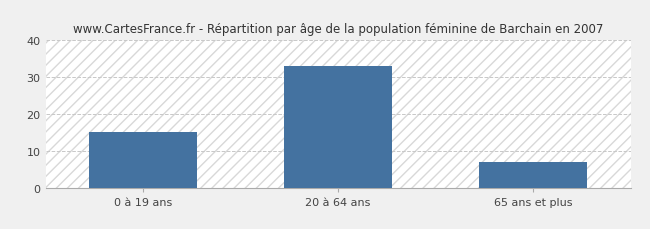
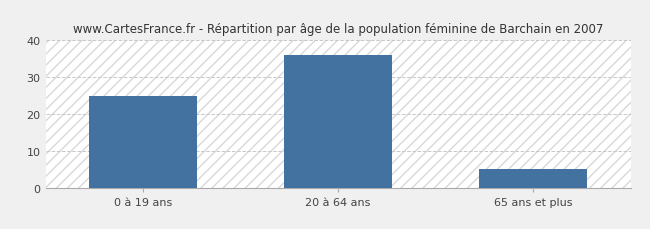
0 à 19 ans: 15 -> 25
20 à 64 ans: 33 -> 36
65 ans et plus: 7 -> 5
